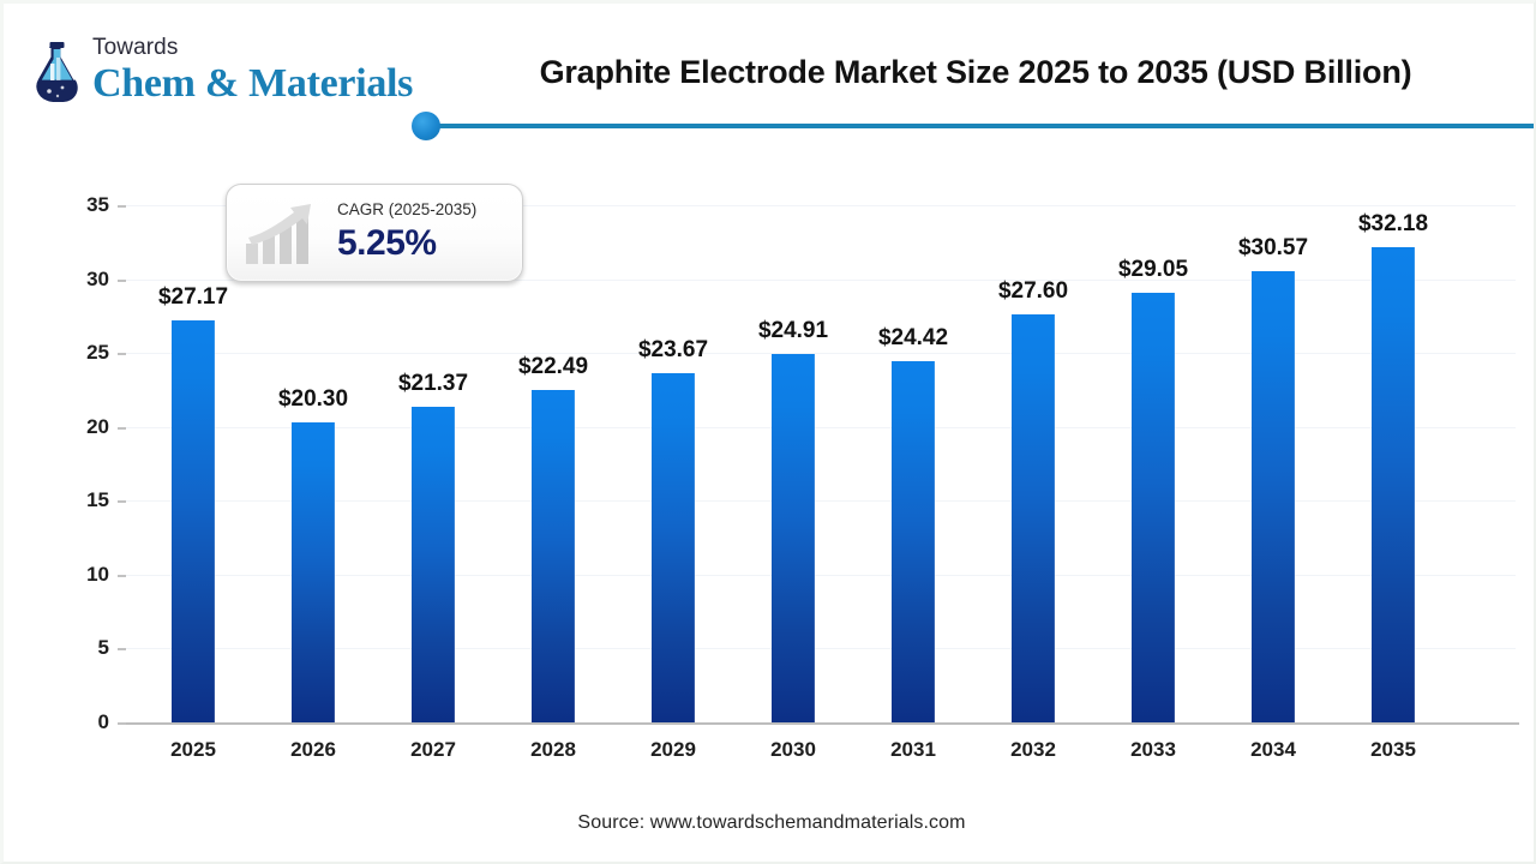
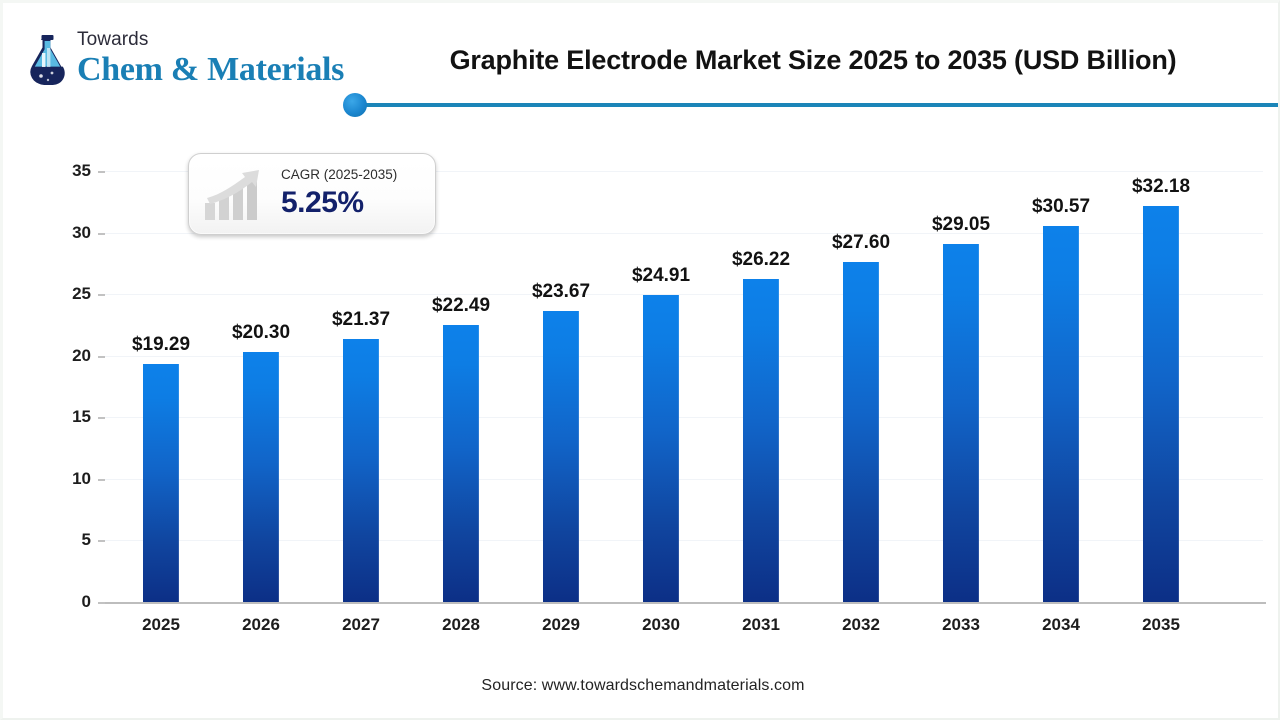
2025: $27.17 -> $19.29
2031: $24.42 -> $26.22
